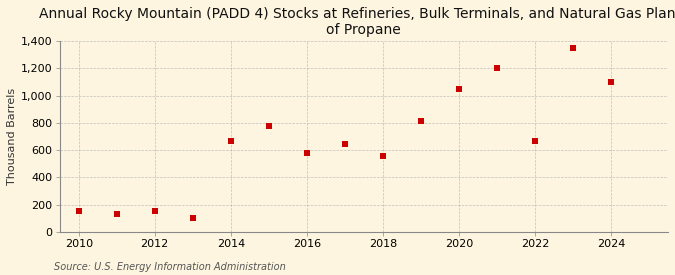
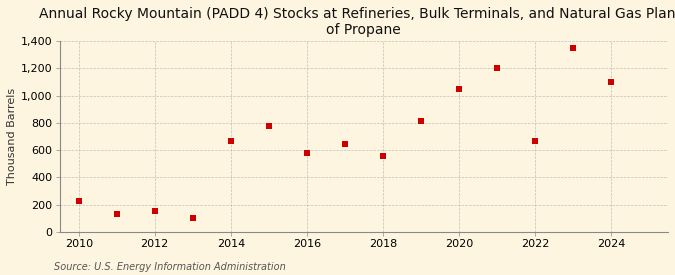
2010: 160 -> 230
